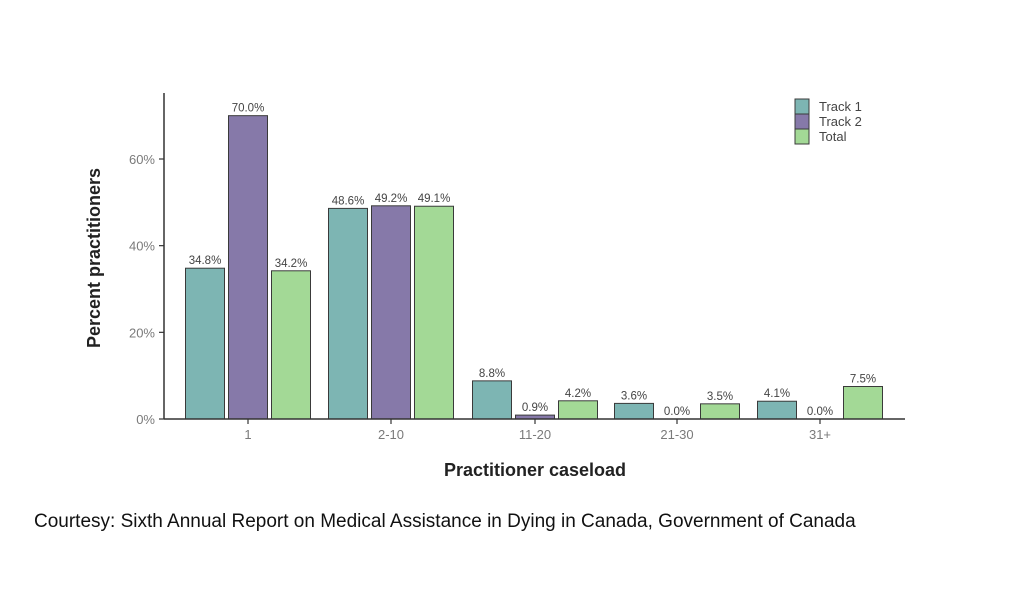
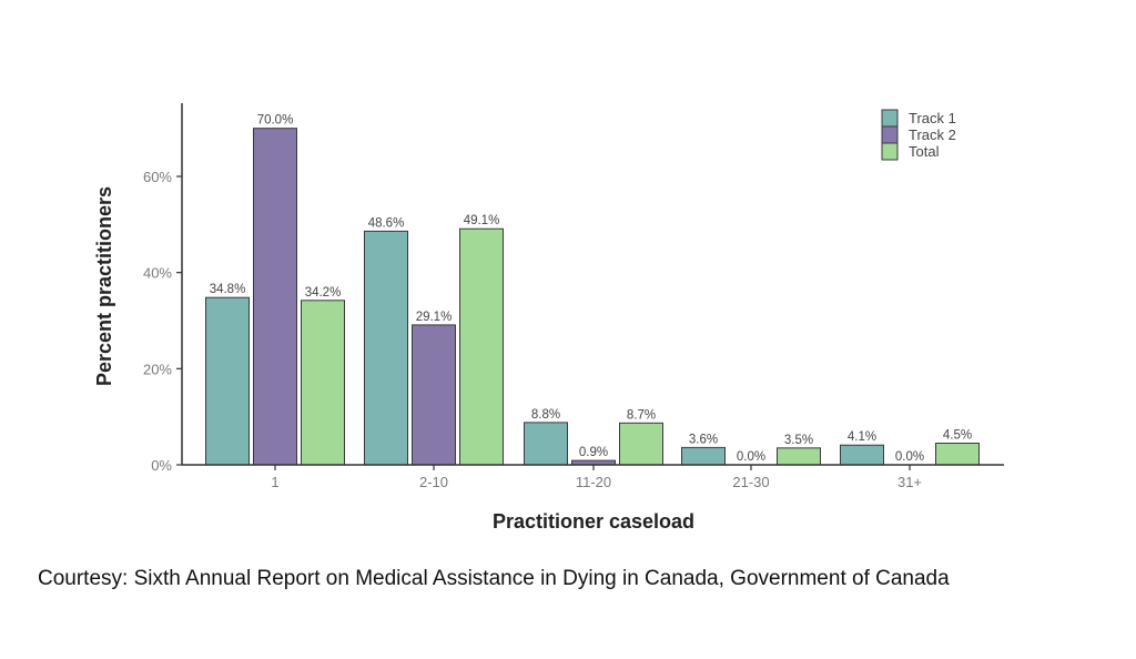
Track 2/2-10: 49.2% -> 29.1%
Total/11-20: 4.2% -> 8.7%
Total/31+: 7.5% -> 4.5%
